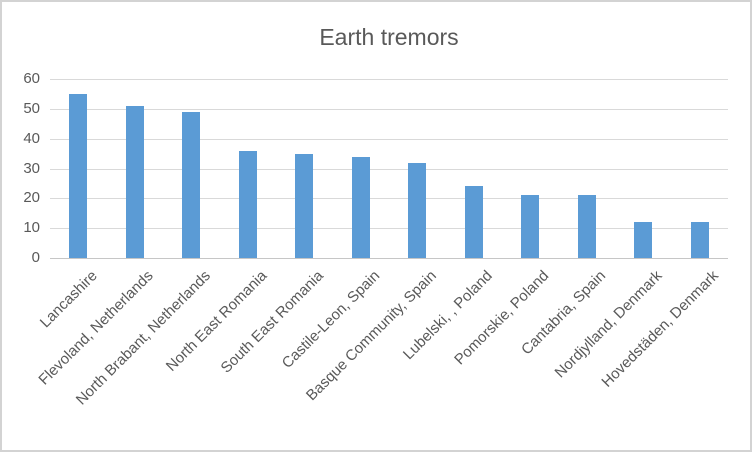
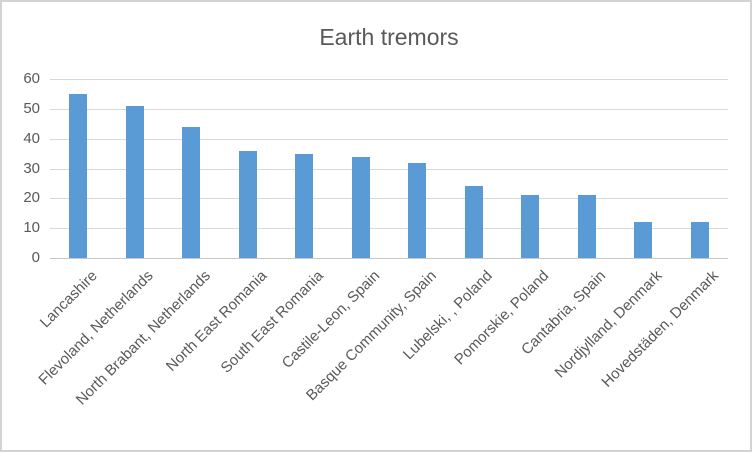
North Brabant, Netherlands: 49 -> 44
